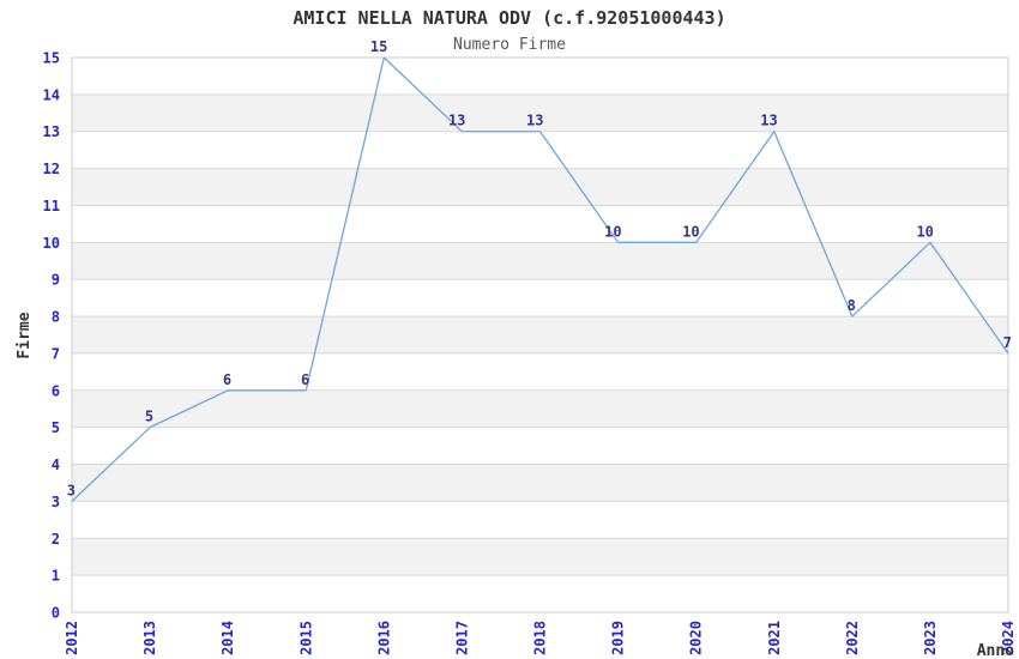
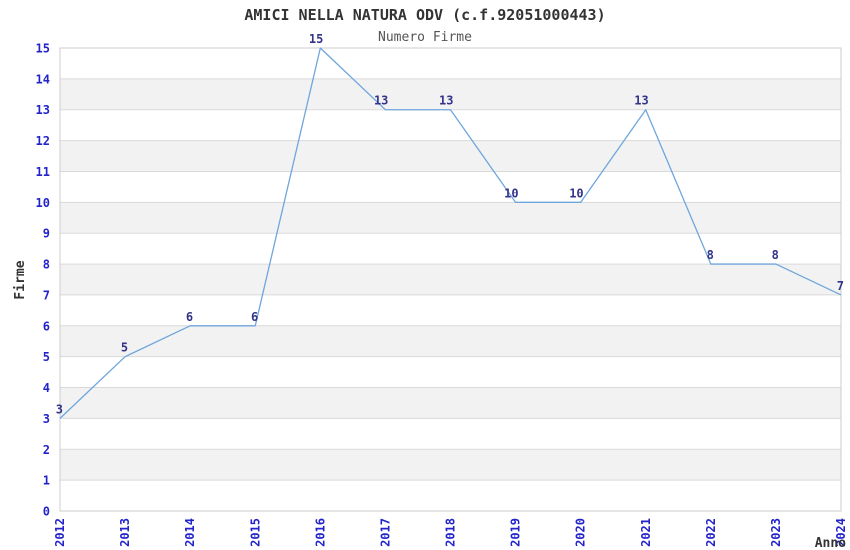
2023: 10 -> 8
